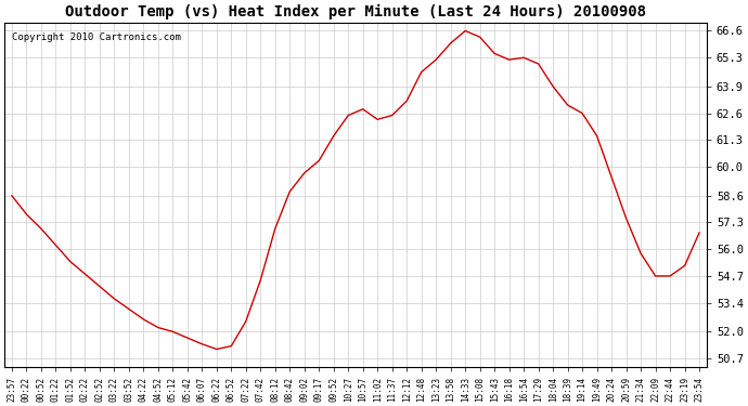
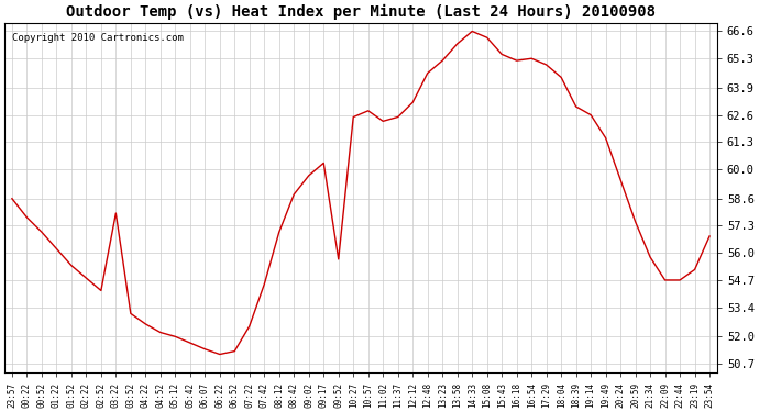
03:22: 53.6 -> 57.9
09:52: 61.5 -> 55.7
18:04: 63.9 -> 64.4
